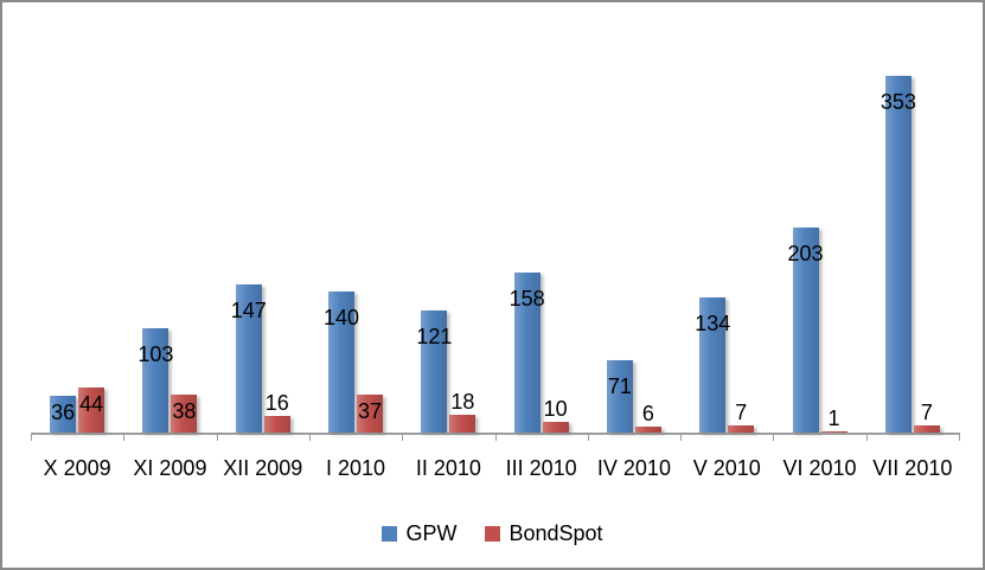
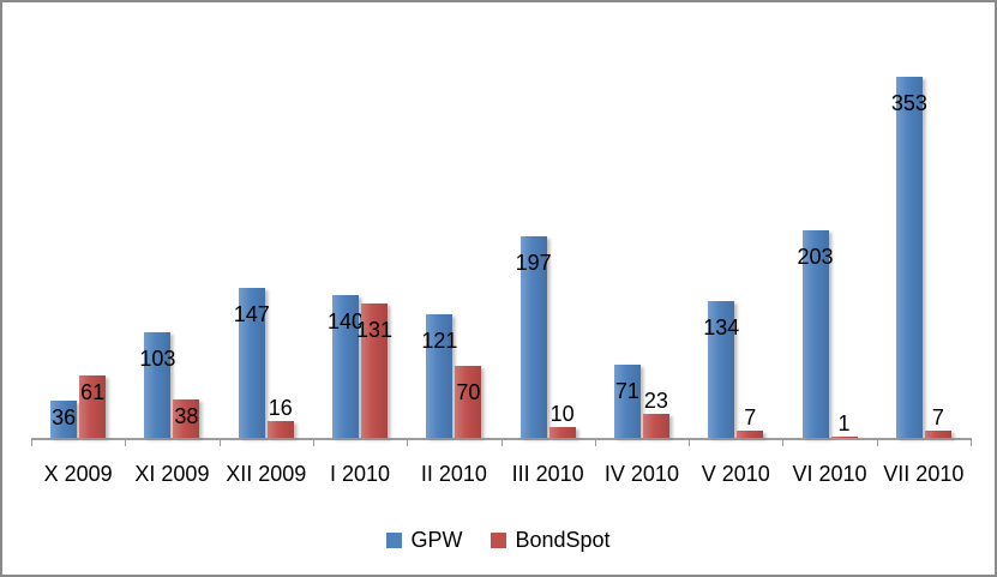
BondSpot/X 2009: 44 -> 61
BondSpot/I 2010: 37 -> 131
BondSpot/II 2010: 18 -> 70
GPW/III 2010: 158 -> 197
BondSpot/IV 2010: 6 -> 23
